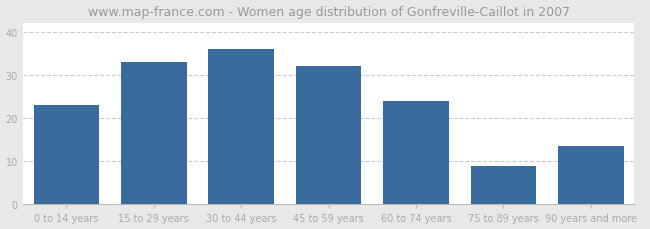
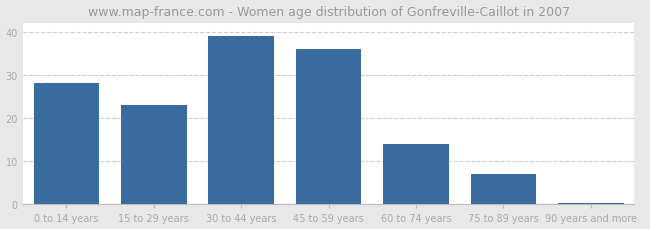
0 to 14 years: 23.0 -> 28.0
15 to 29 years: 33.0 -> 23.0
30 to 44 years: 36.0 -> 39.0
45 to 59 years: 32.0 -> 36.0
60 to 74 years: 24.0 -> 14.0
75 to 89 years: 9.0 -> 7.0
90 years and more: 13.5 -> 0.4
